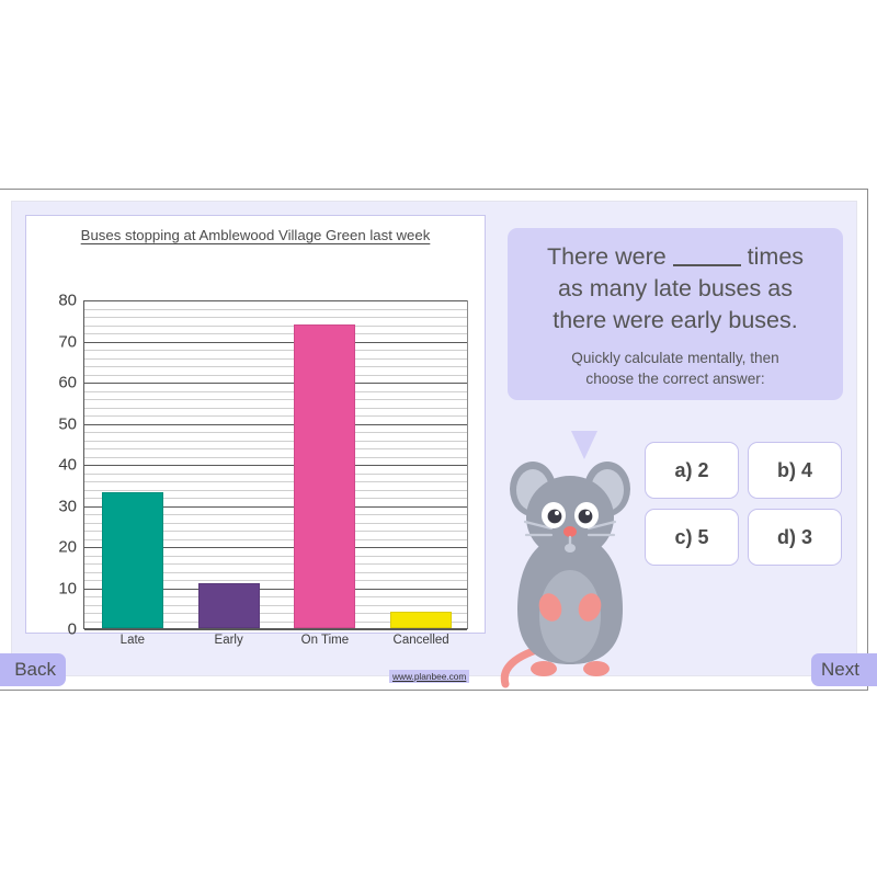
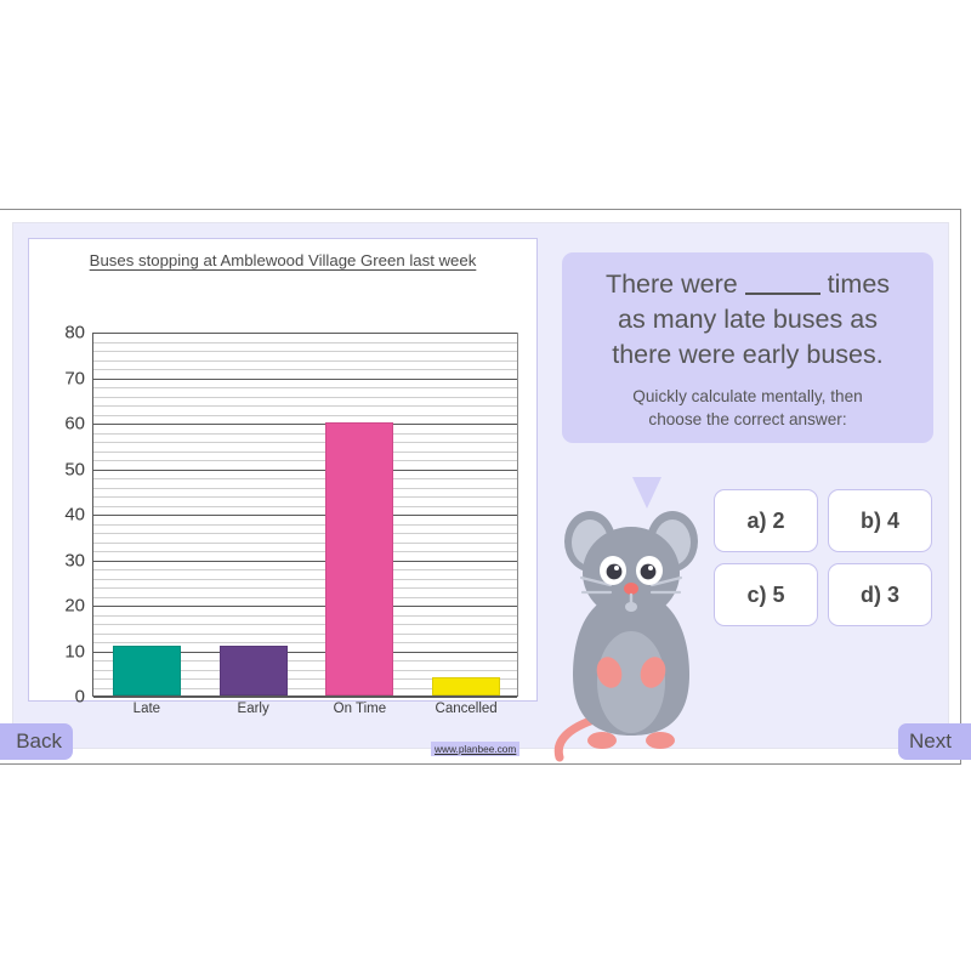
Late: 33 -> 11
On Time: 74 -> 60
